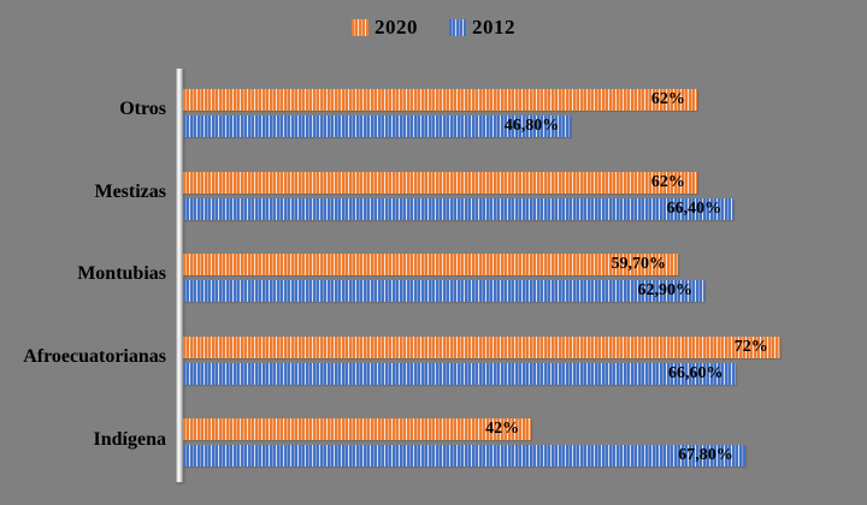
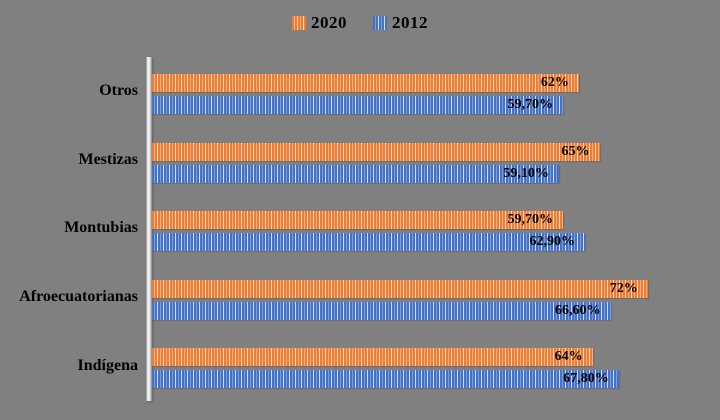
2012/Otros: 46,80% -> 59,70%
2020/Mestizas: 62% -> 65%
2012/Mestizas: 66,40% -> 59,10%
2020/Indígena: 42% -> 64%
